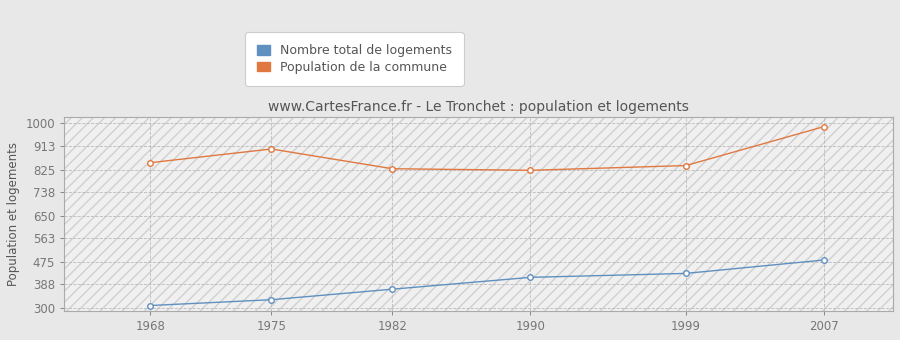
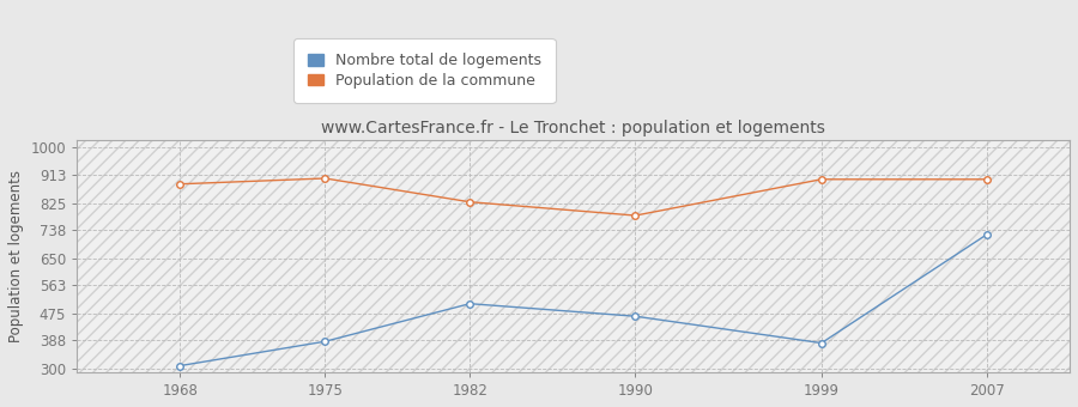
Population de la commune/1968: 851 -> 885
Nombre total de logements/1975: 330 -> 385
Nombre total de logements/1982: 370 -> 505
Population de la commune/1990: 822 -> 785
Nombre total de logements/1990: 415 -> 465
Population de la commune/1999: 840 -> 900
Nombre total de logements/1999: 430 -> 380
Population de la commune/2007: 988 -> 900
Nombre total de logements/2007: 481 -> 725
